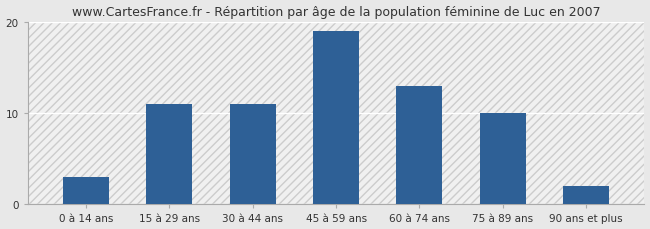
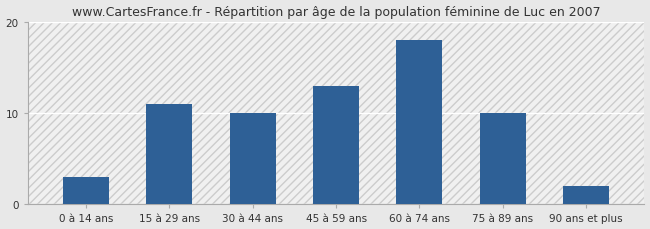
30 à 44 ans: 11 -> 10
45 à 59 ans: 19 -> 13
60 à 74 ans: 13 -> 18
